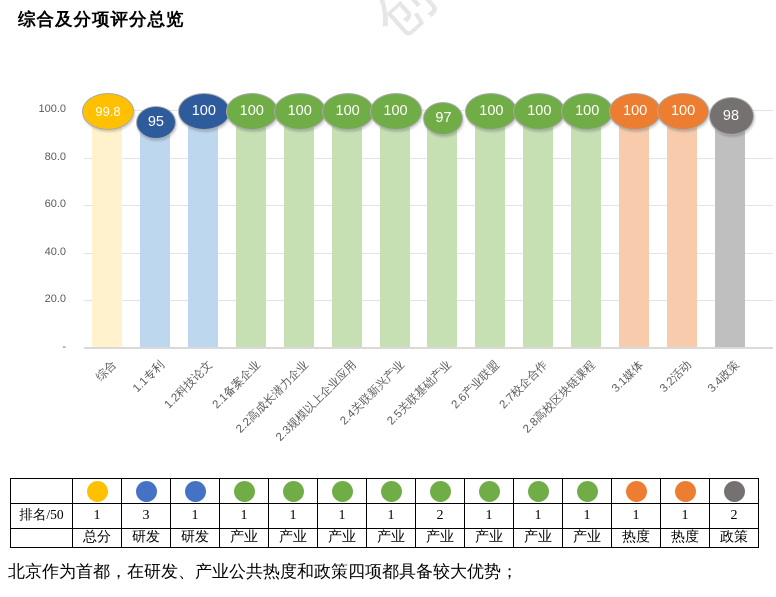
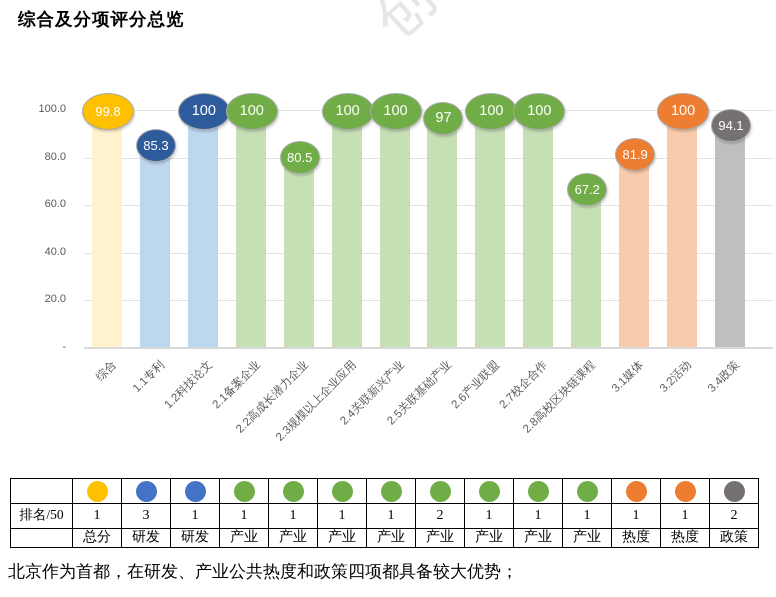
1.1专利: 95 -> 85.3
2.2高成长潜力企业: 100 -> 80.5
2.8高校区块链课程: 100 -> 67.2
3.1媒体: 100 -> 81.9
3.4政策: 98 -> 94.1
